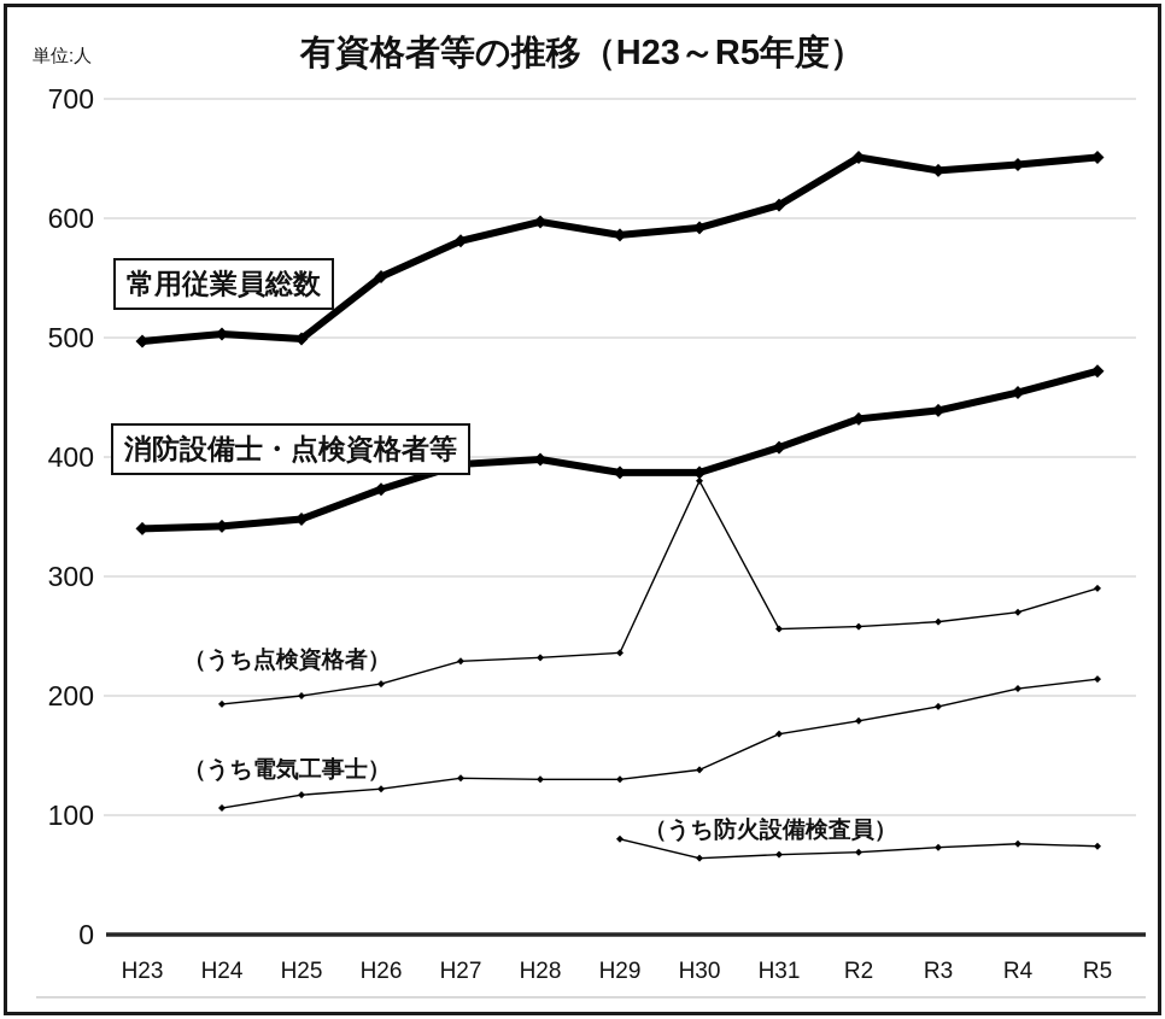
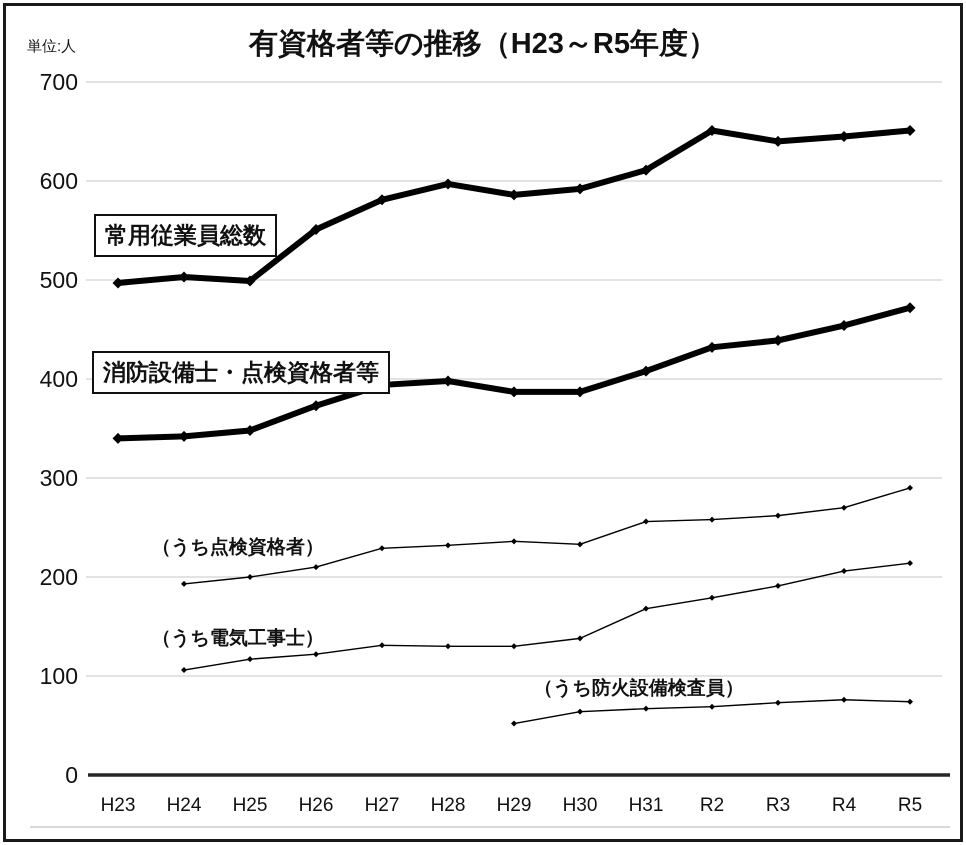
（うち防火設備検査員）/H29: 80 -> 50
（うち点検資格者）/H30: 380 -> 230
